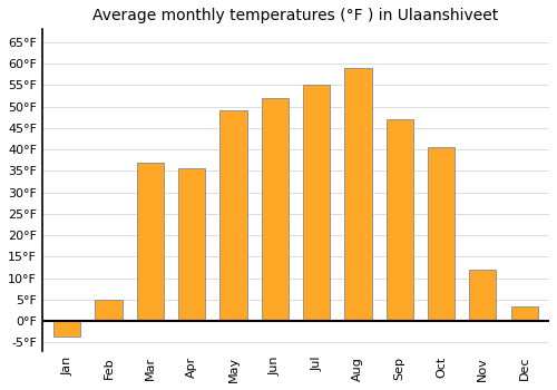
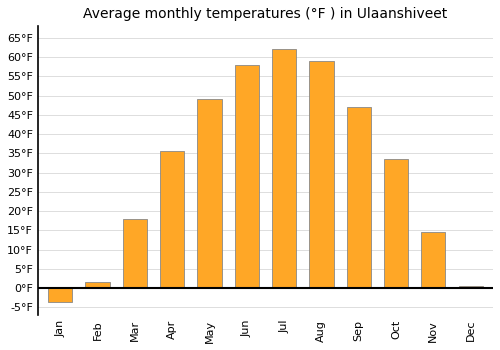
Feb: 5.0°F -> 1.5°F
Mar: 37.0°F -> 18.0°F
Jun: 52.0°F -> 58.0°F
Jul: 55.0°F -> 62.0°F
Oct: 40.5°F -> 33.5°F
Nov: 12.0°F -> 14.5°F
Dec: 3.5°F -> 0.5°F
